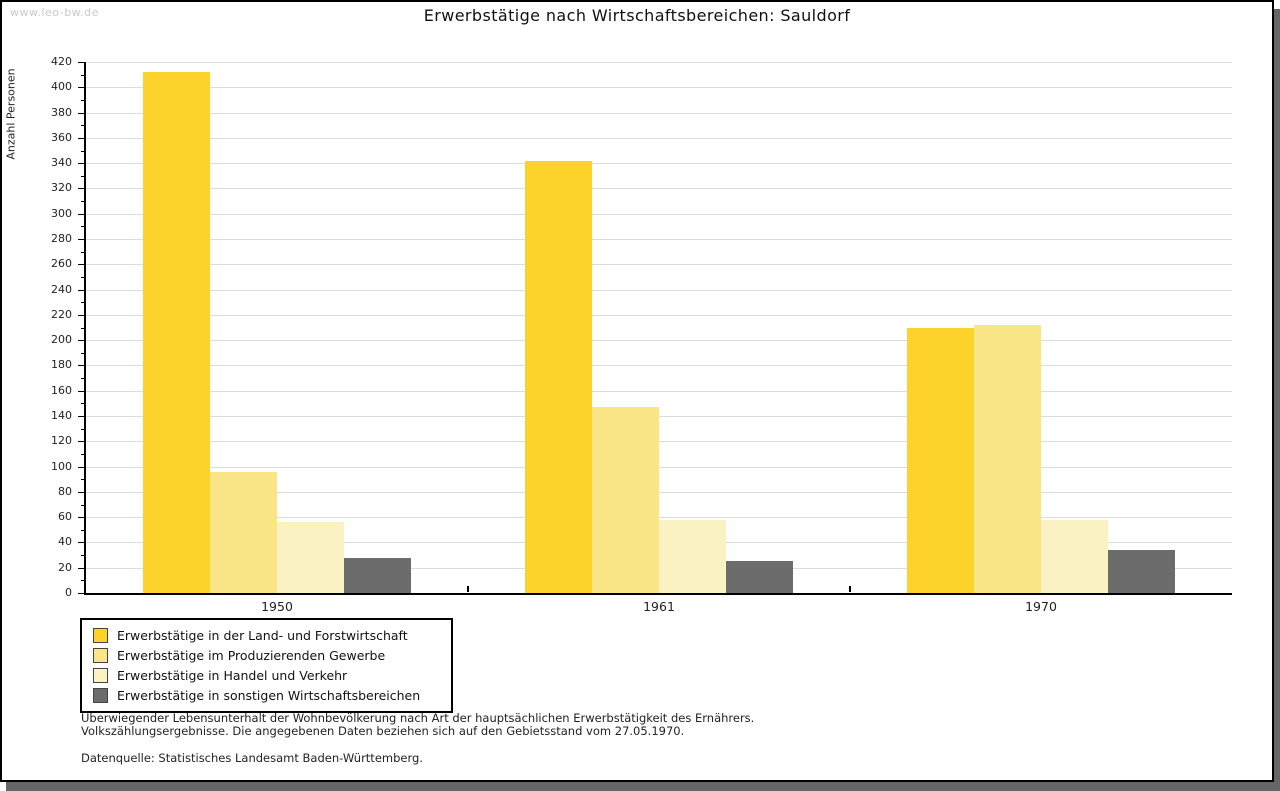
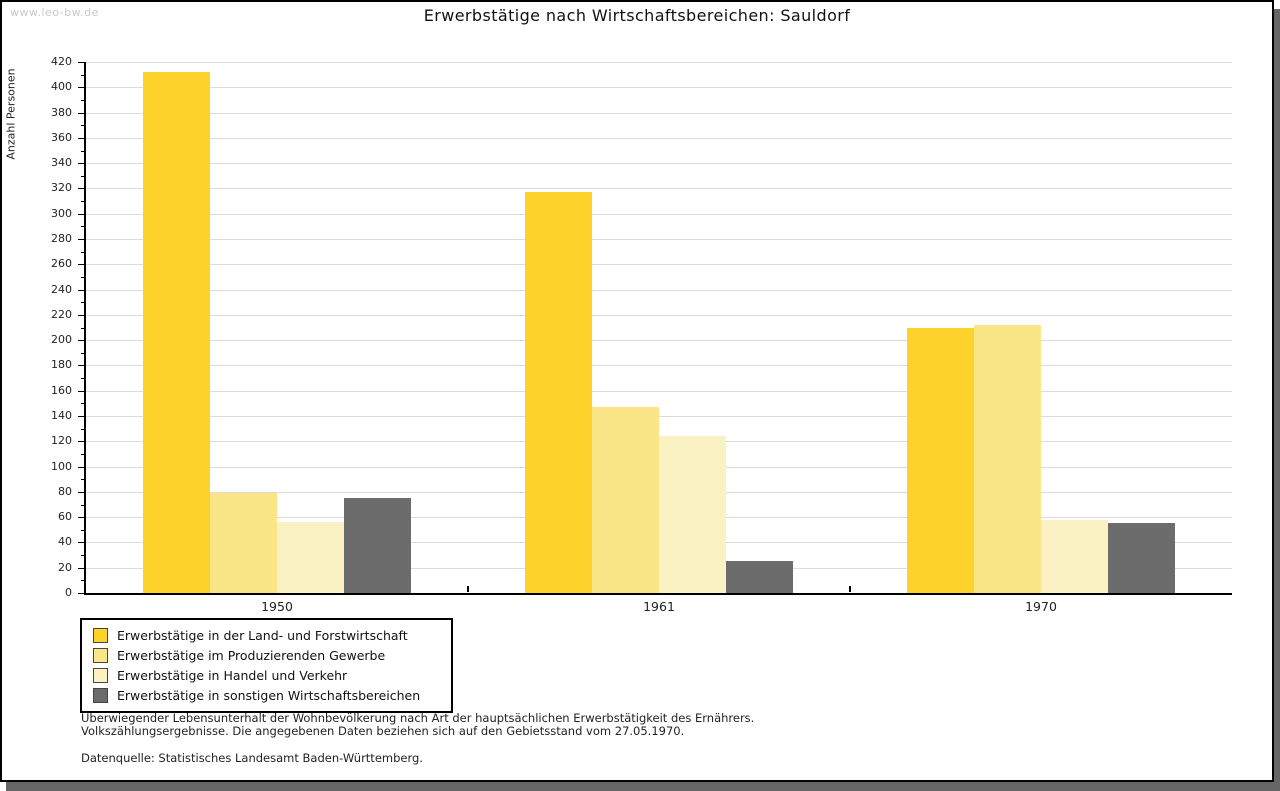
Erwerbstätige im Produzierenden Gewerbe/1950: 96 -> 79
Erwerbstätige in sonstigen Wirtschaftsbereichen/1950: 28 -> 75
Erwerbstätige in der Land- und Forstwirtschaft/1961: 342 -> 317
Erwerbstätige in Handel und Verkehr/1961: 58 -> 124
Erwerbstätige in sonstigen Wirtschaftsbereichen/1970: 34 -> 55
